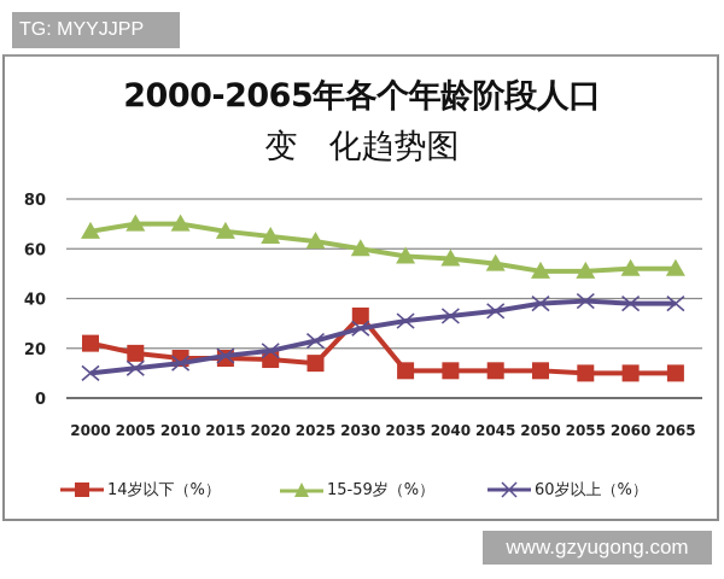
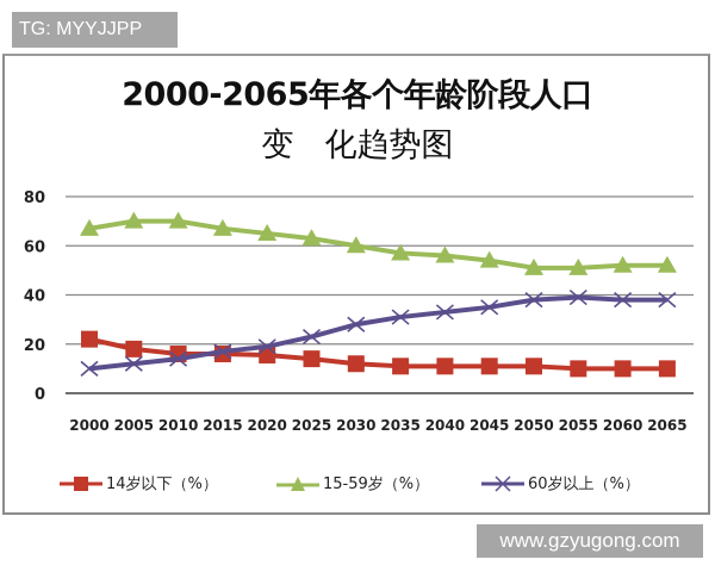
14岁以下（%）/2030: 33 -> 12
